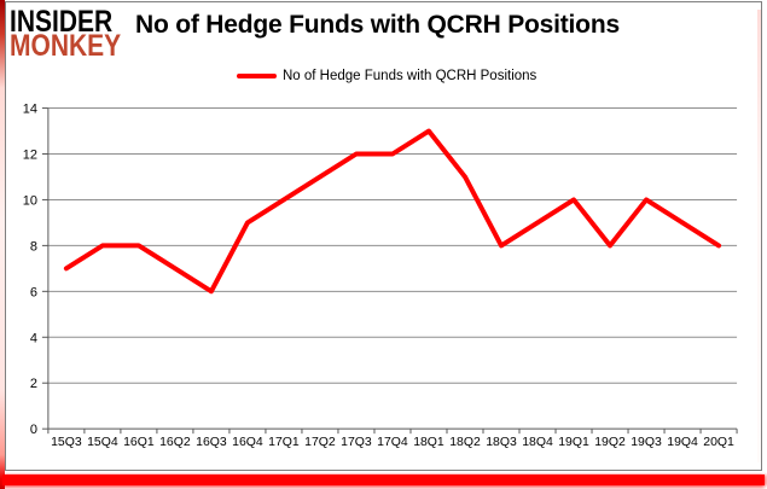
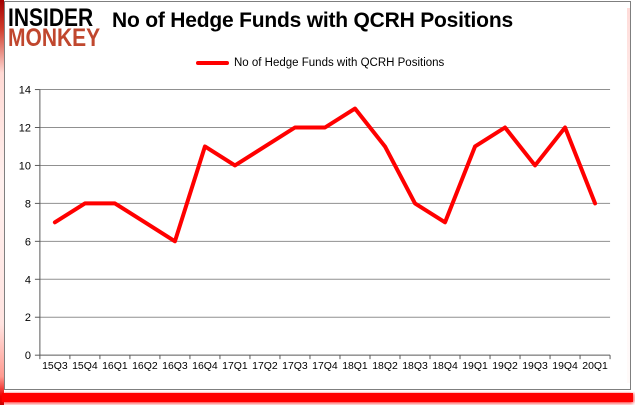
16Q4: 9 -> 11
18Q4: 9 -> 7
19Q1: 10 -> 11
19Q2: 8 -> 12
19Q4: 9 -> 12
